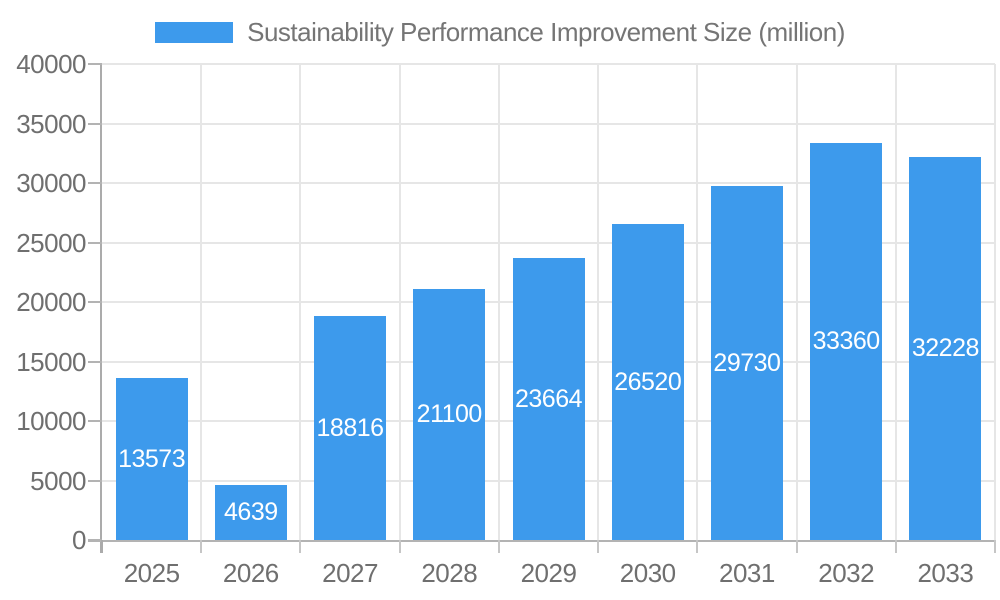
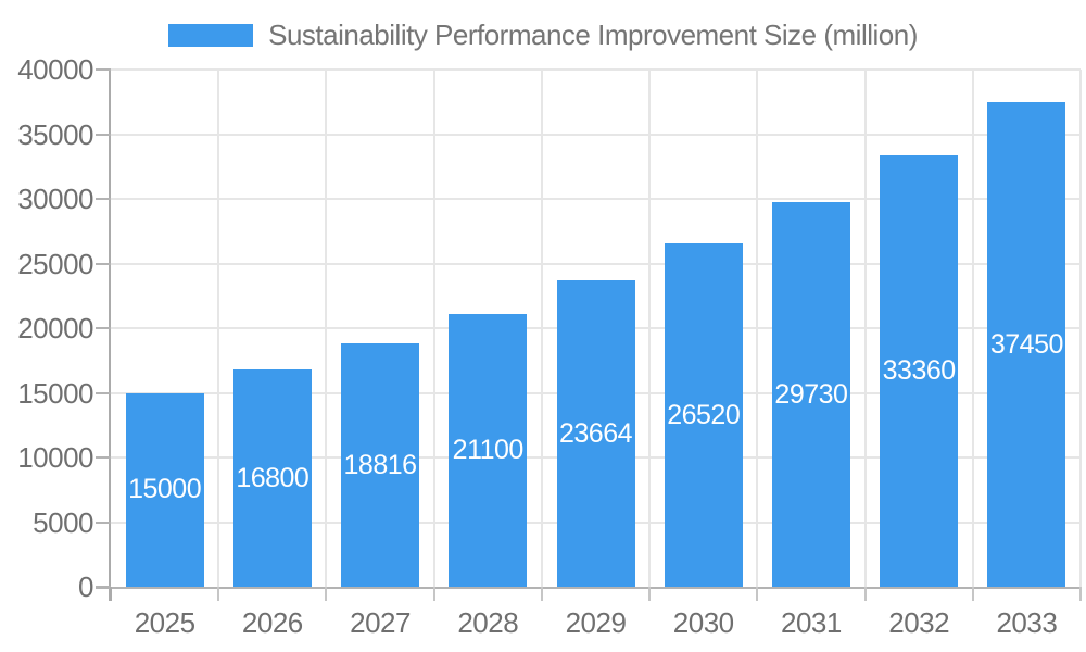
2025: 13573 -> 15000
2026: 4639 -> 16800
2033: 32228 -> 37450
